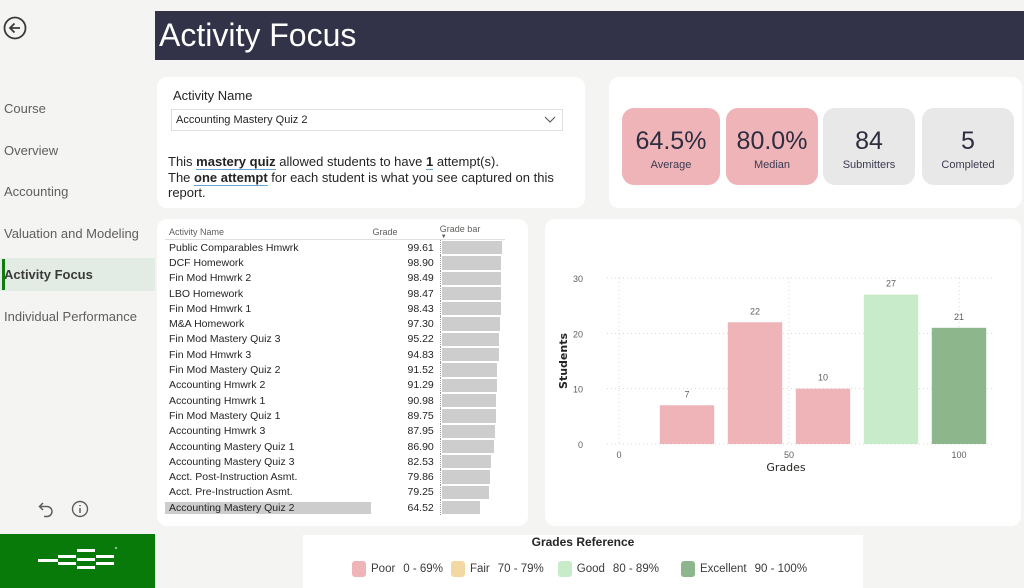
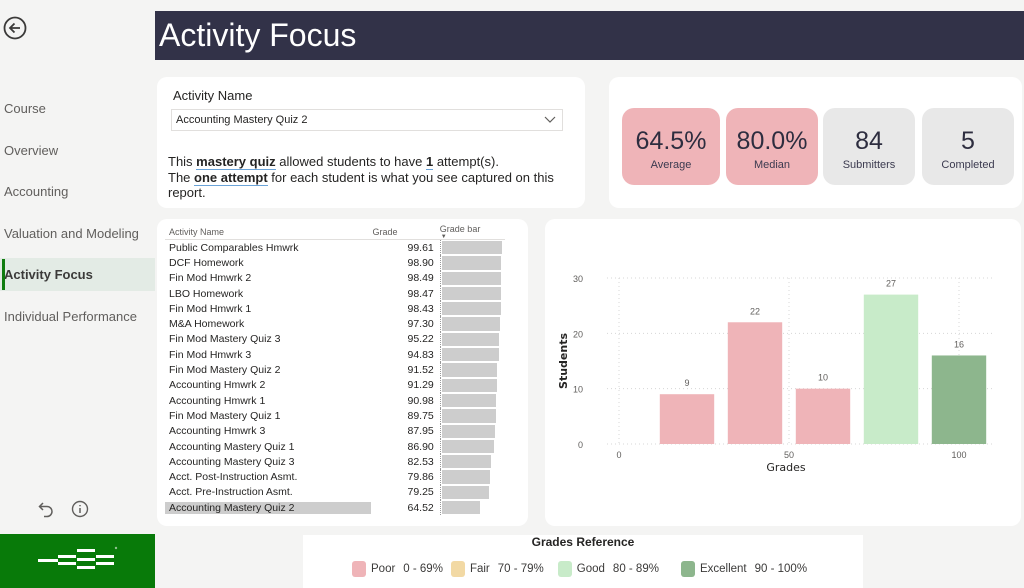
20: 7 -> 9
100: 21 -> 16
